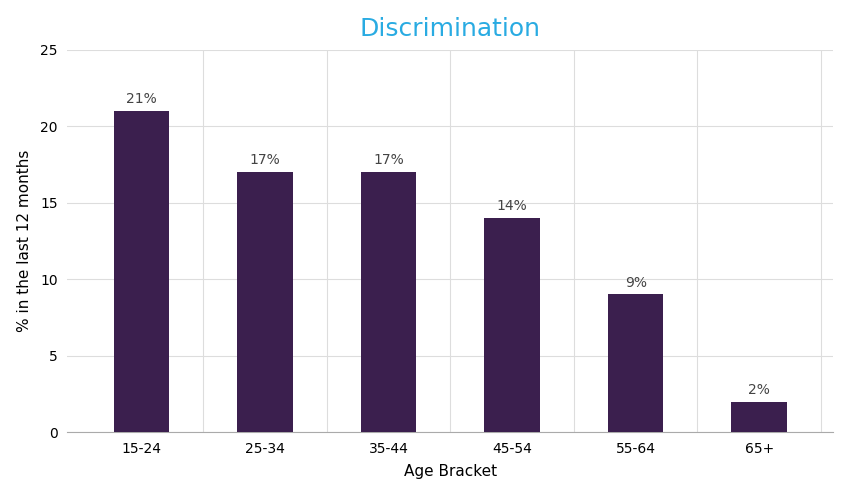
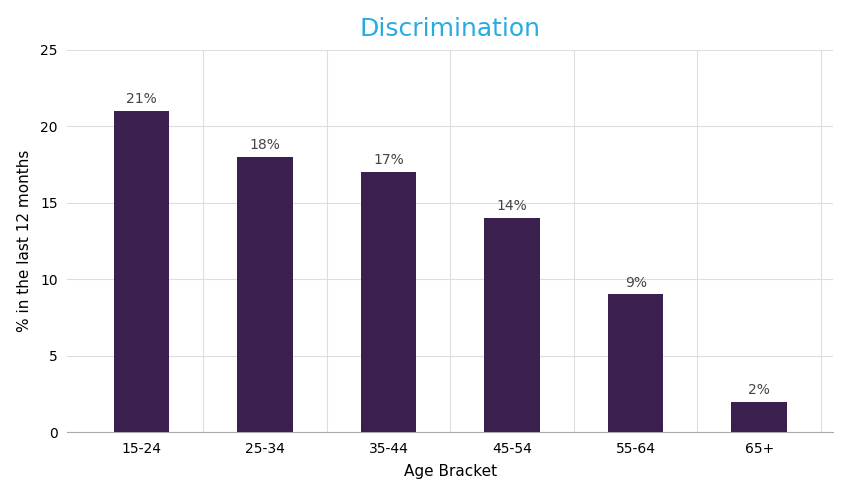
25-34: 17% -> 18%
